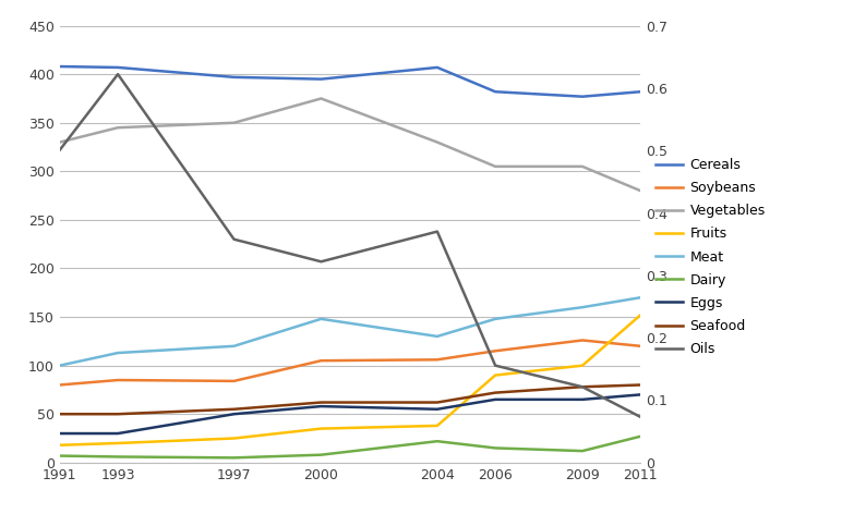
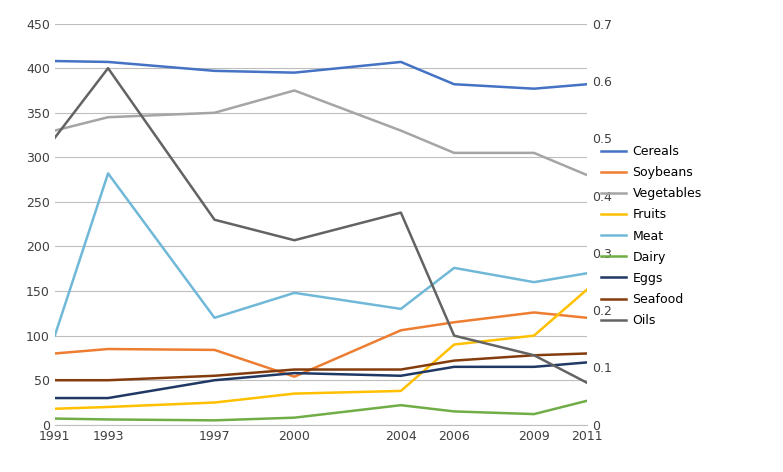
Meat/1993: 113 -> 282
Soybeans/2000: 105 -> 54
Meat/2006: 148 -> 176
